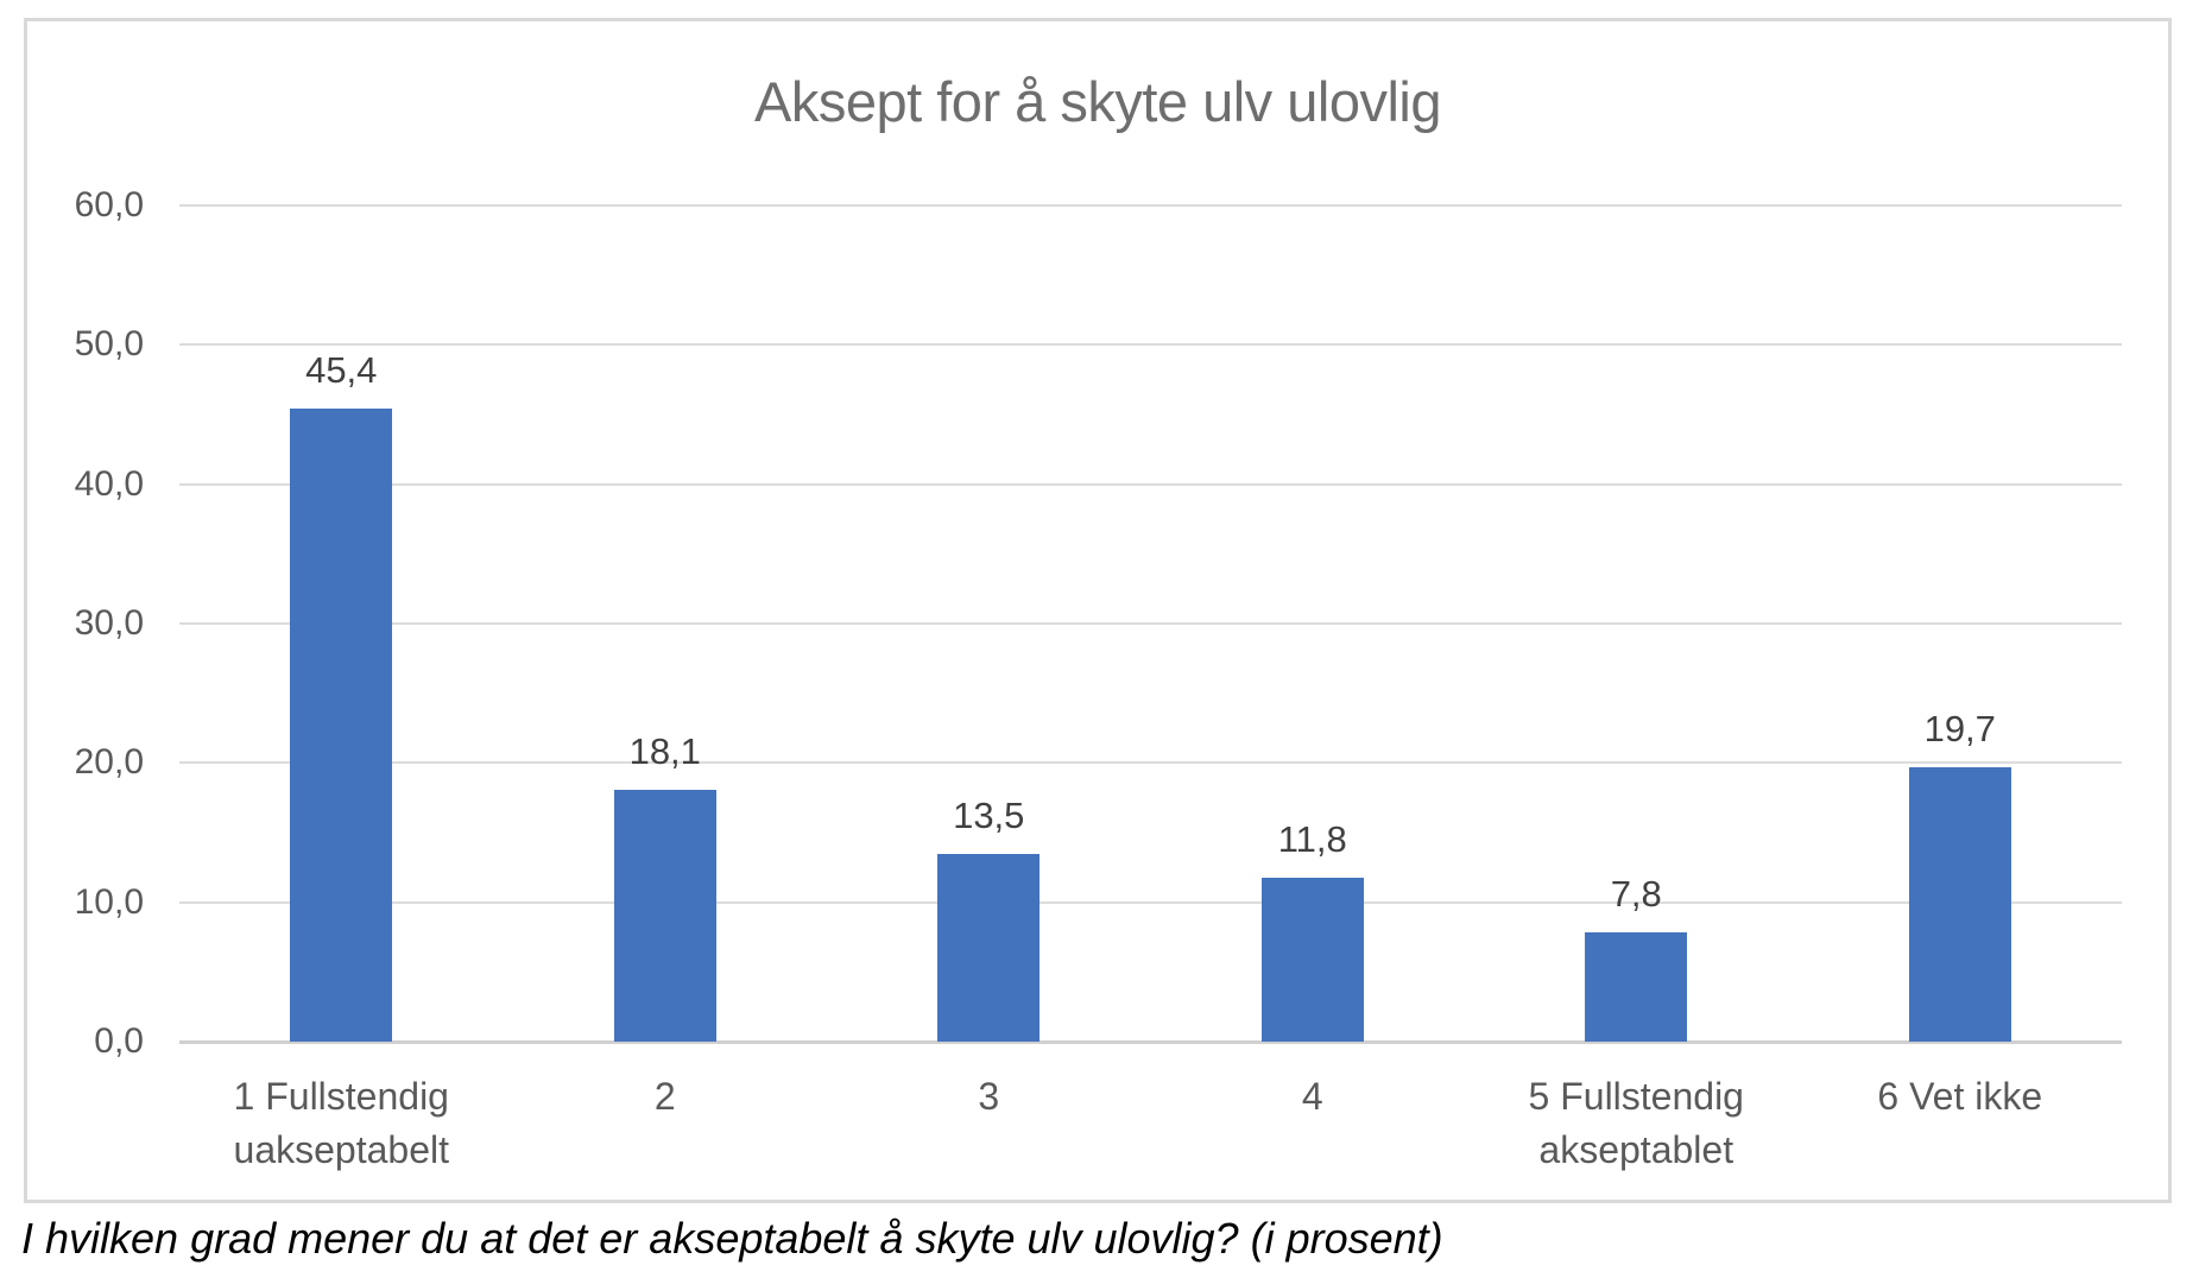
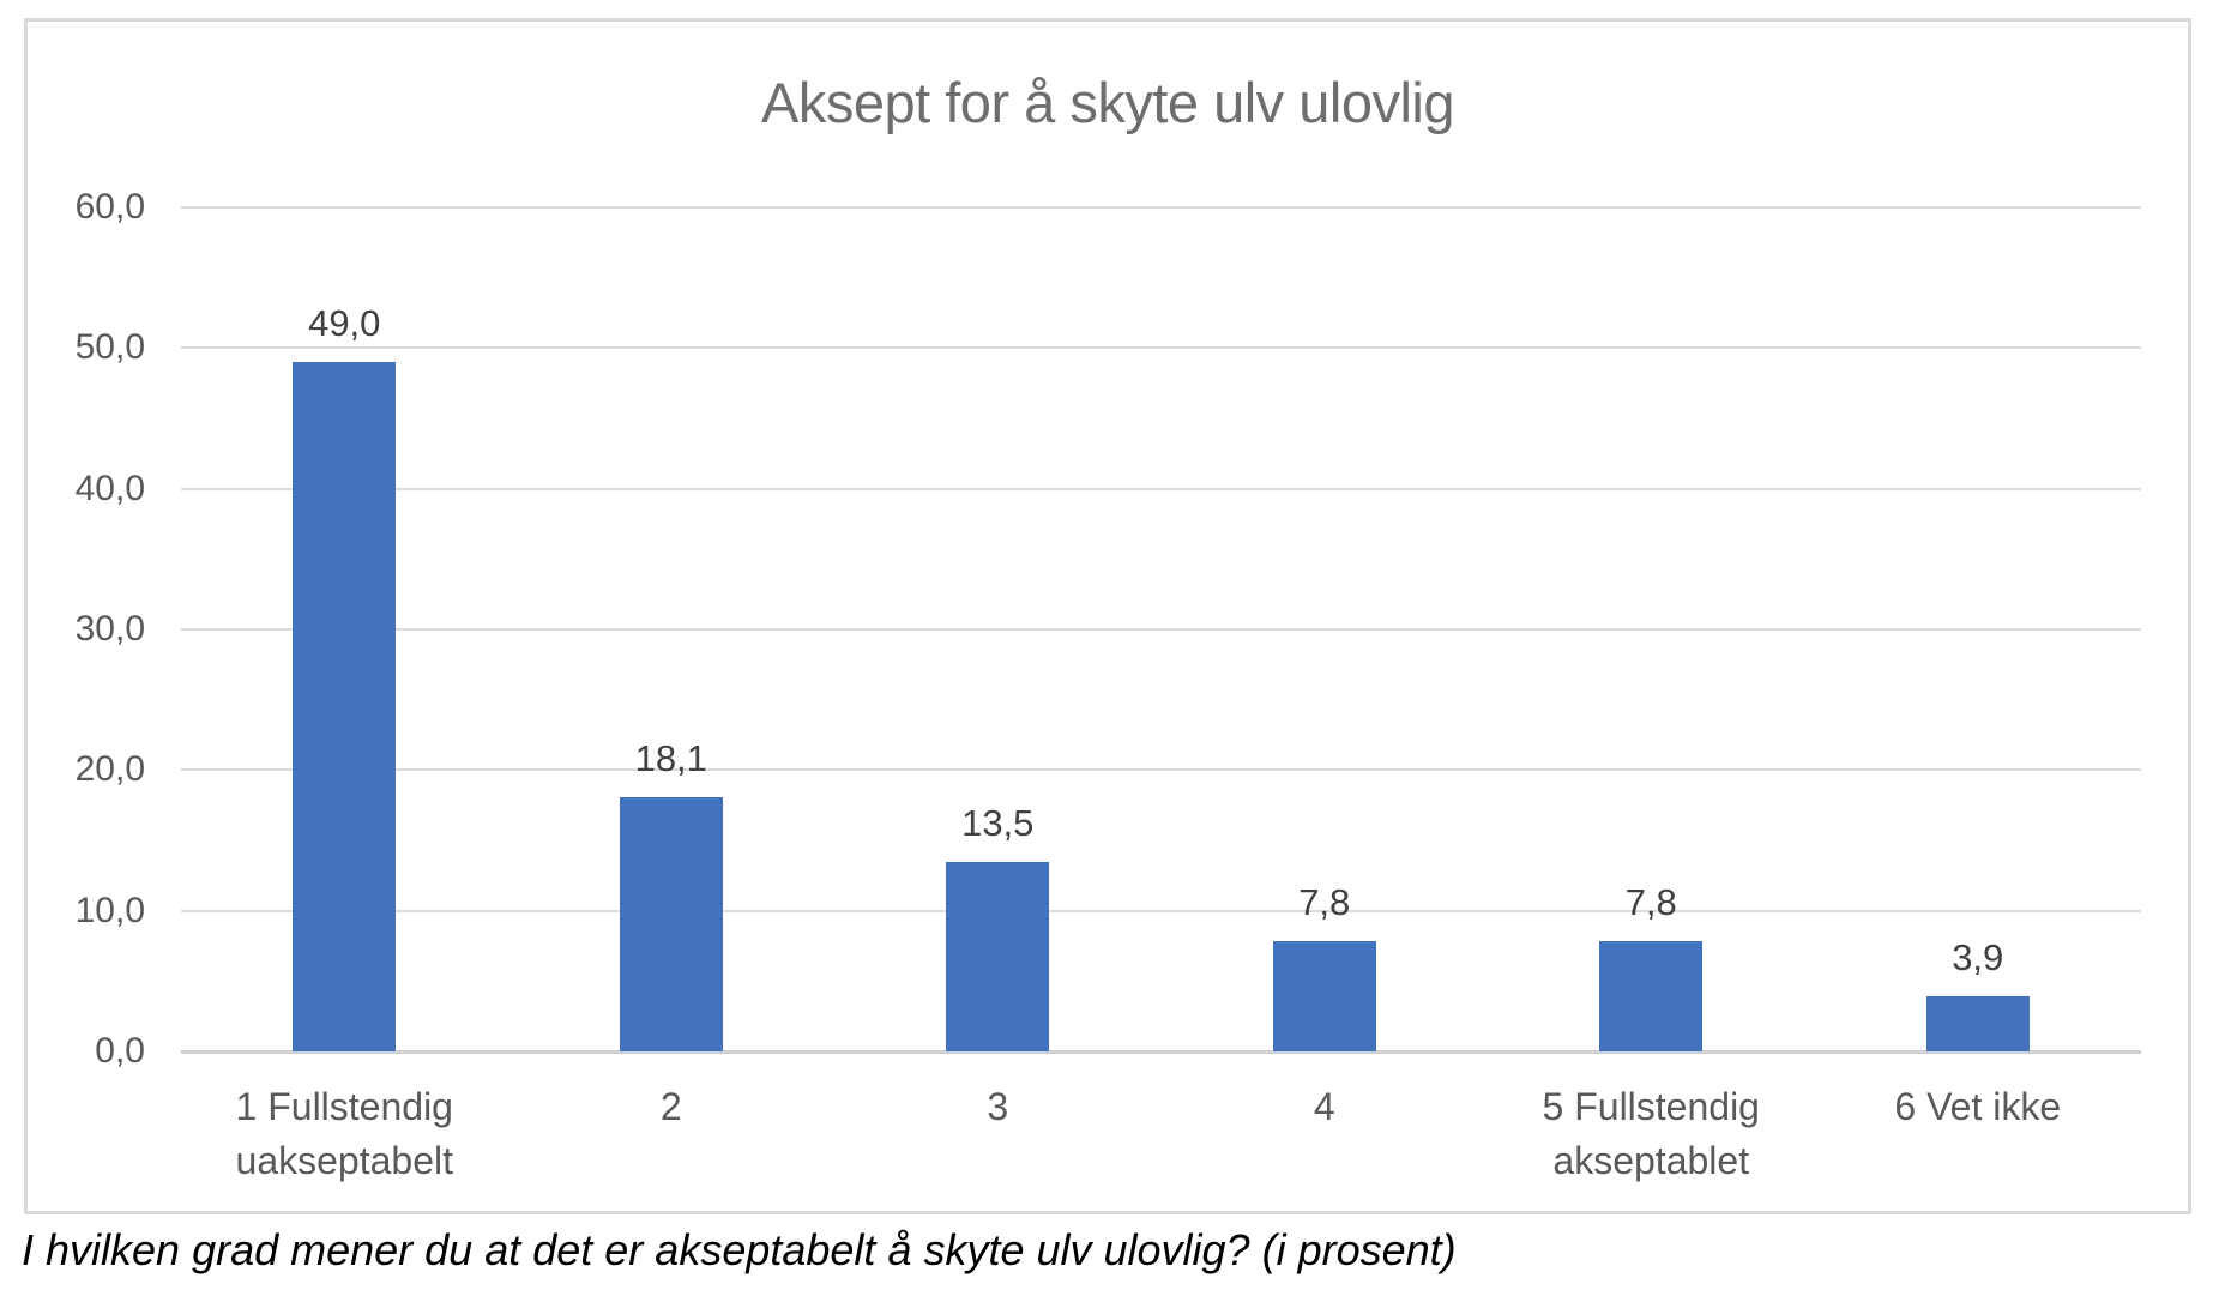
1 Fullstendig uakseptabelt: 45,4 -> 49,0
4: 11,8 -> 7,8
6 Vet ikke: 19,7 -> 3,9
